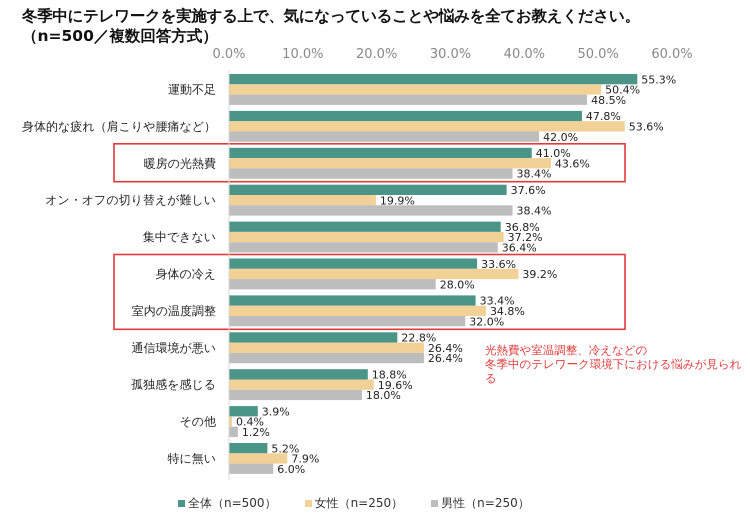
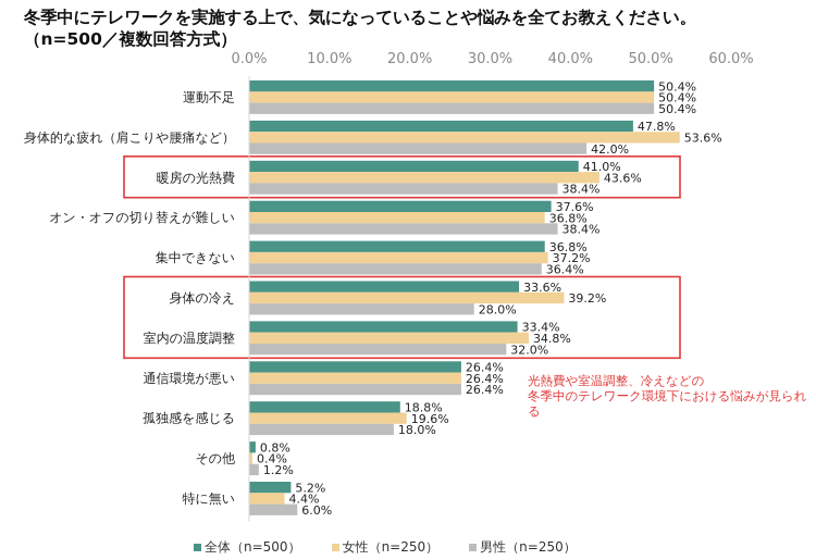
全体（n=500）/運動不足: 55.3% -> 50.4%
男性（n=250）/運動不足: 48.5% -> 50.4%
女性（n=250）/オン・オフの切り替えが難しい: 19.9% -> 36.8%
全体（n=500）/通信環境が悪い: 22.8% -> 26.4%
全体（n=500）/その他: 3.9% -> 0.8%
女性（n=250）/特に無い: 7.9% -> 4.4%
